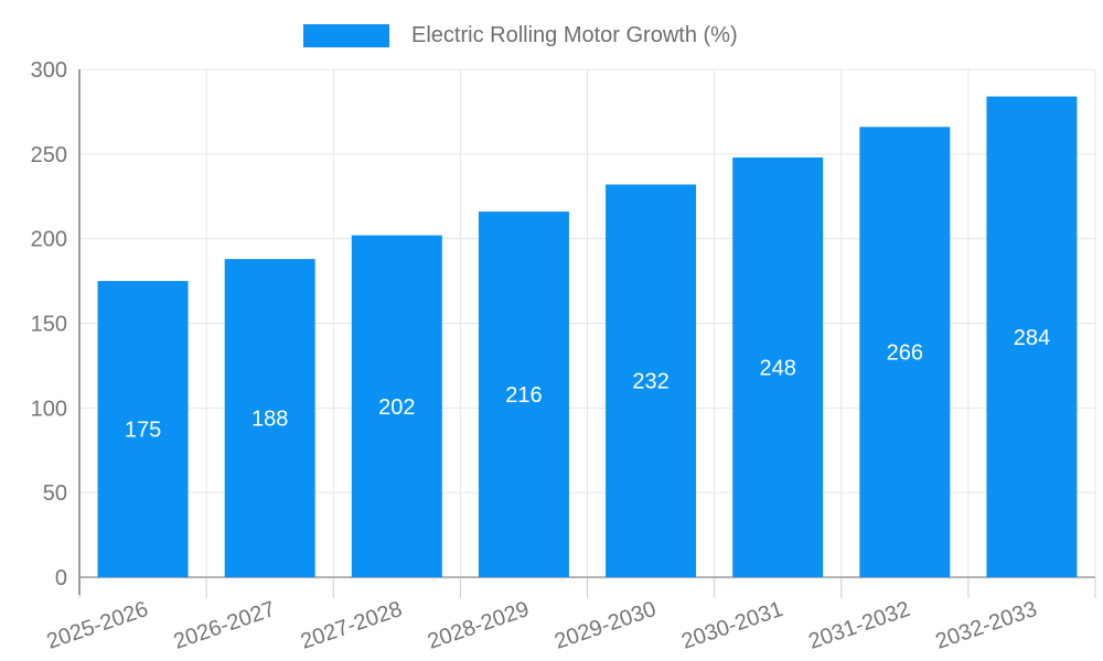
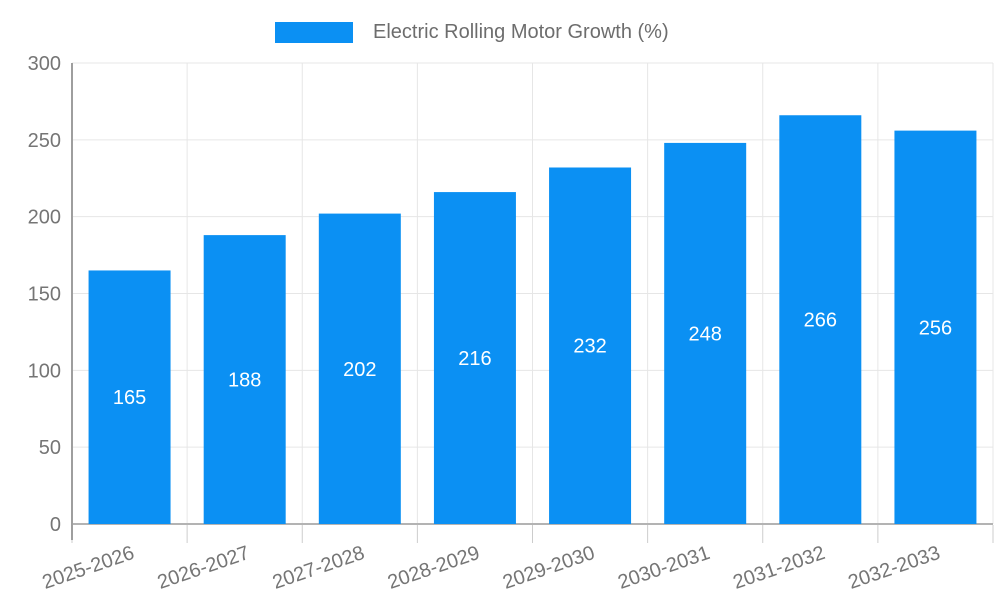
2025-2026: 175 -> 165
2032-2033: 284 -> 256
